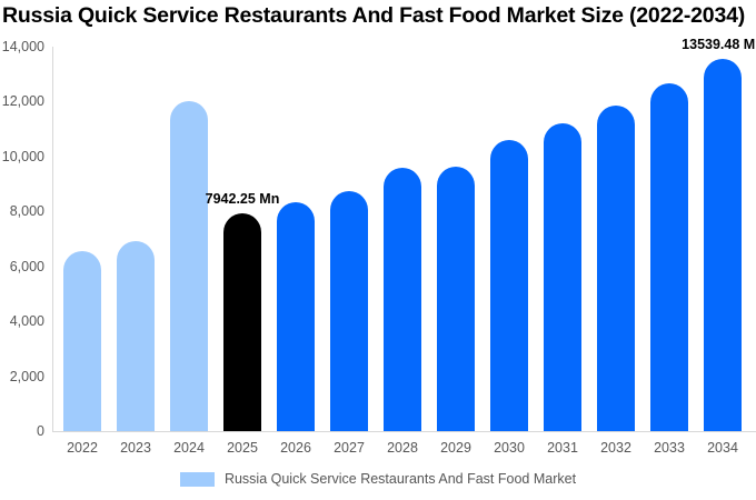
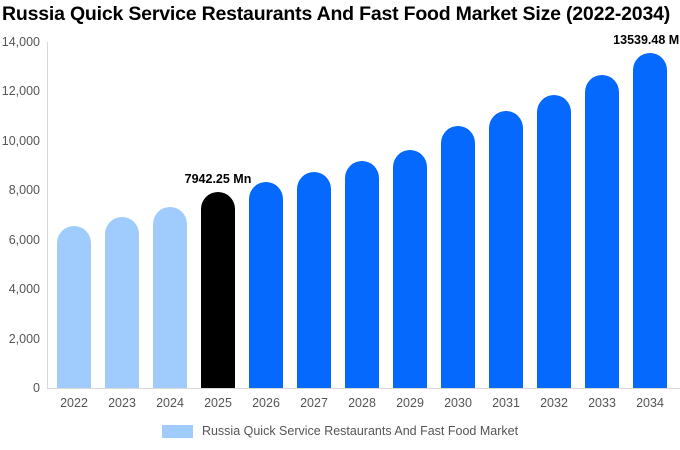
2024: 12000 -> 7300
2028: 9600 -> 9200
